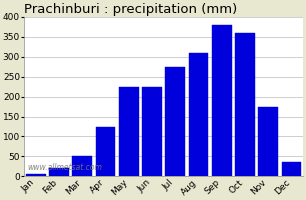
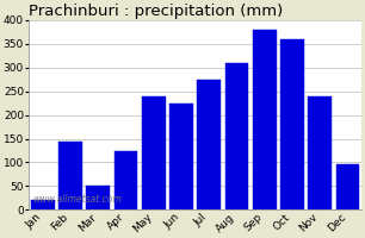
Jan: 5 -> 20
Feb: 20 -> 145
May: 225 -> 240
Nov: 175 -> 240
Dec: 35 -> 95
